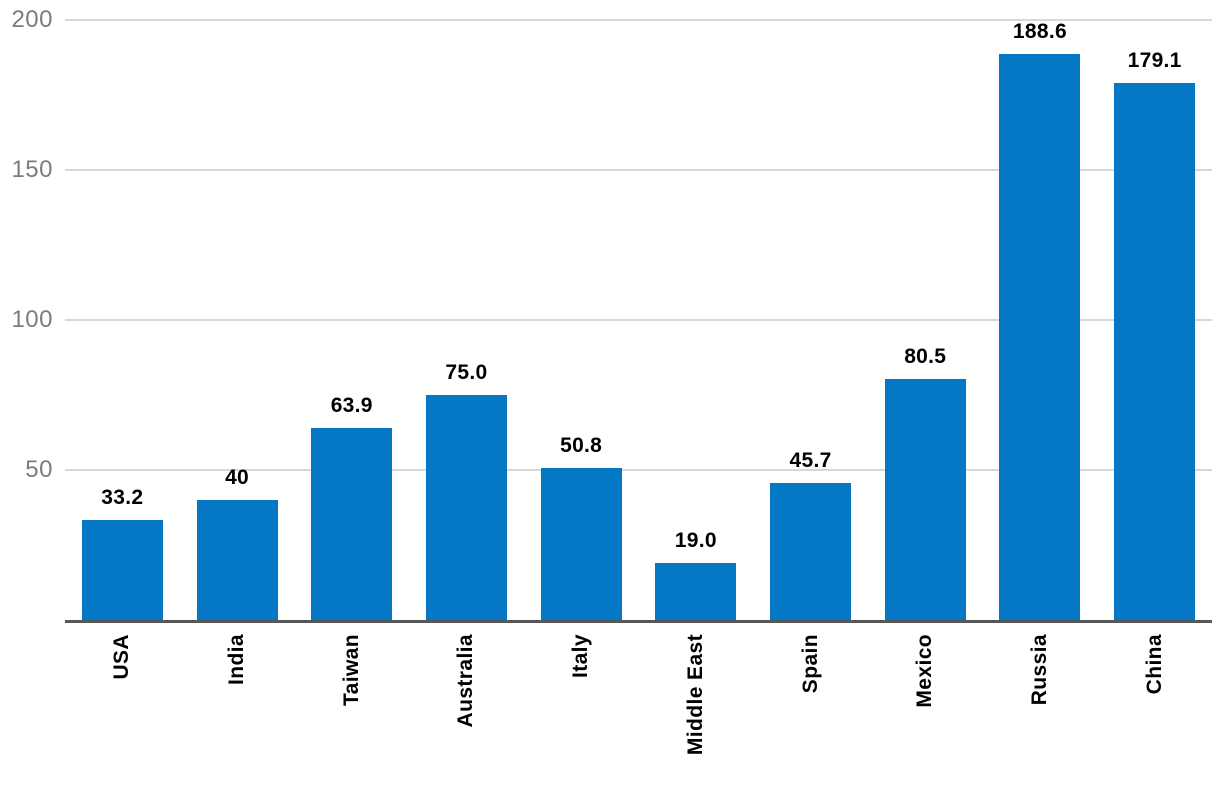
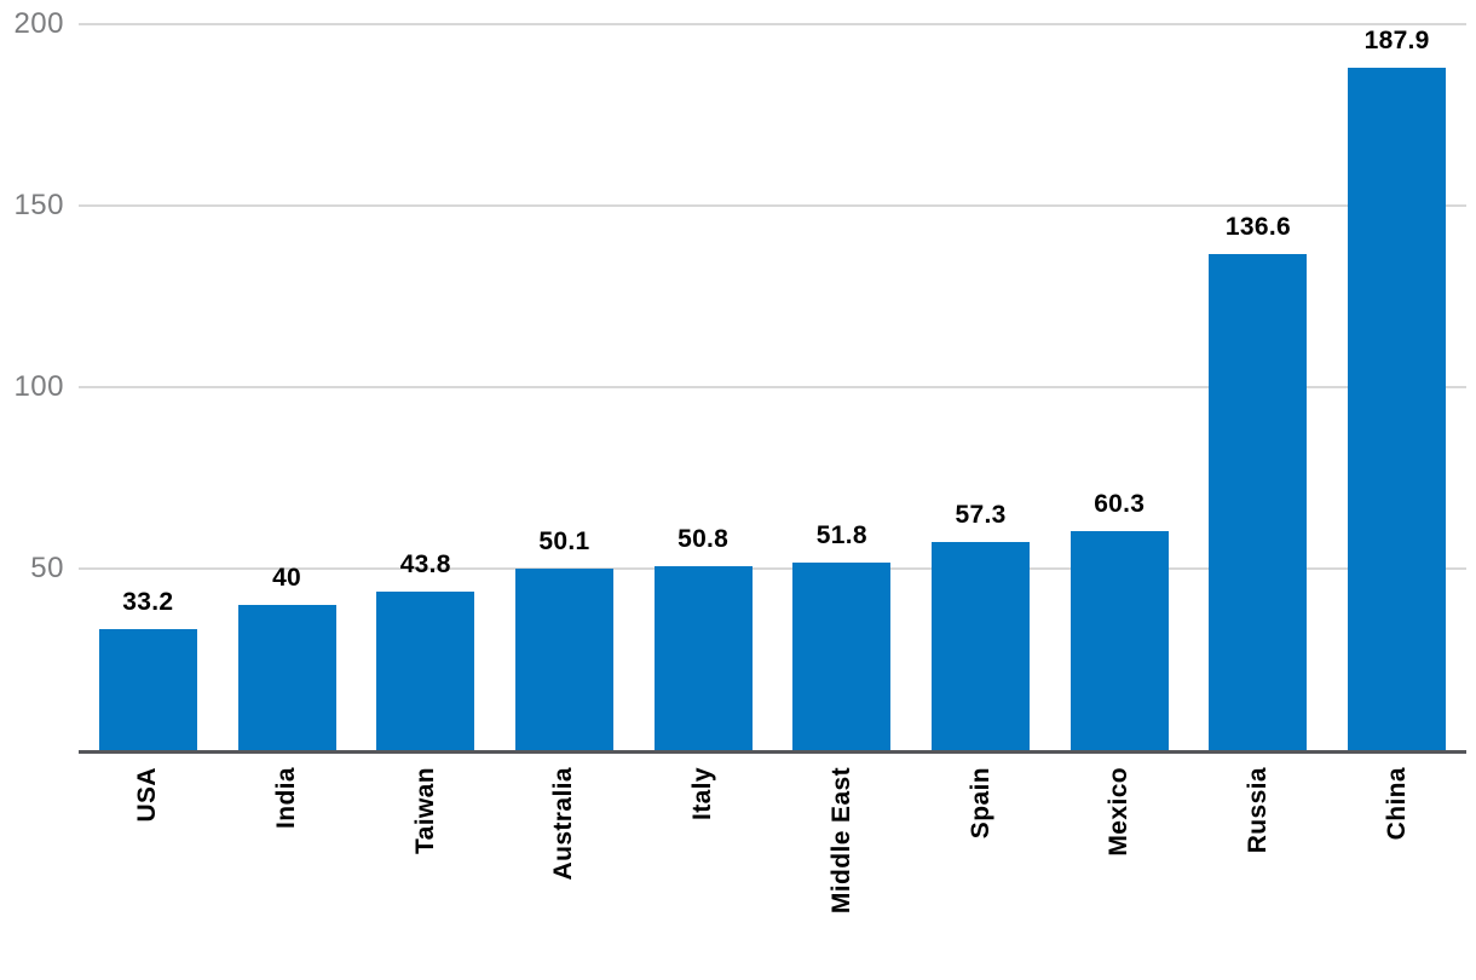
Taiwan: 63.9 -> 43.8
Australia: 75.0 -> 50.1
Middle East: 19.0 -> 51.8
Spain: 45.7 -> 57.3
Mexico: 80.5 -> 60.3
Russia: 188.6 -> 136.6
China: 179.1 -> 187.9
